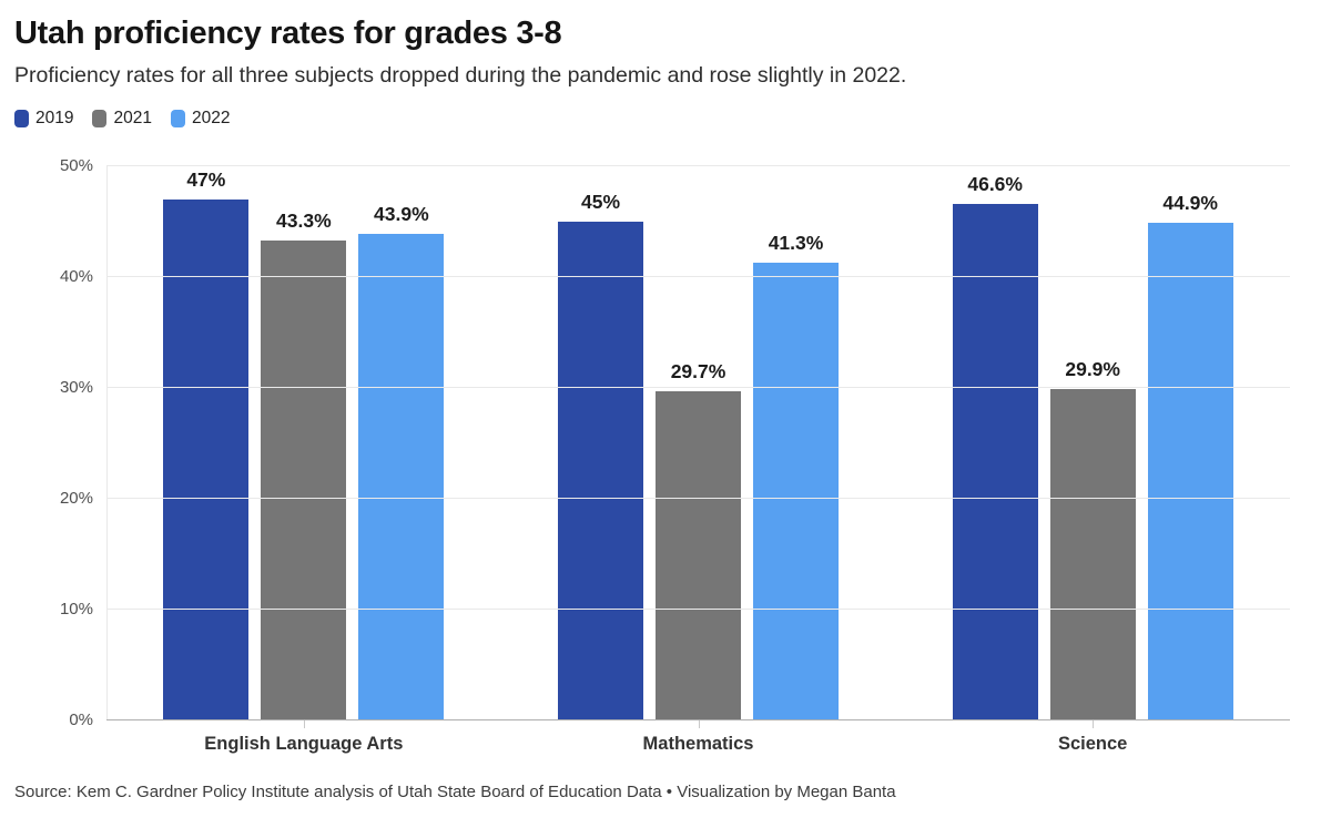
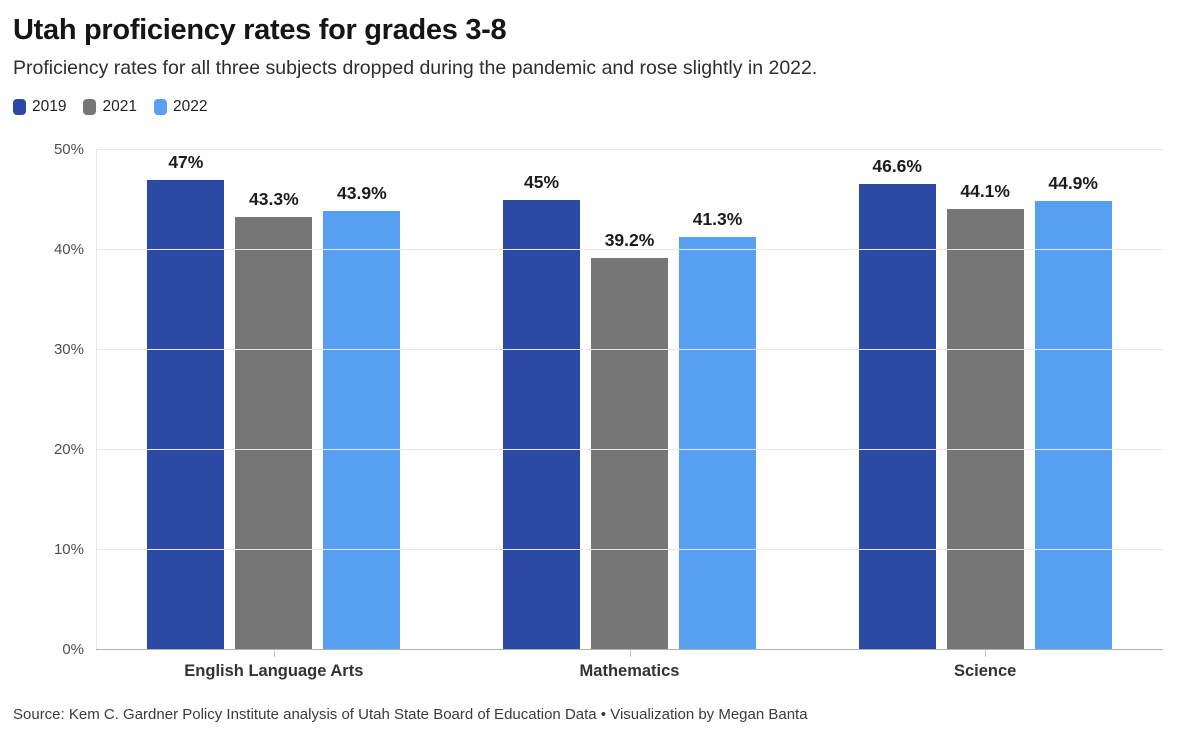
2021/Mathematics: 29.7% -> 39.2%
2021/Science: 29.9% -> 44.1%
